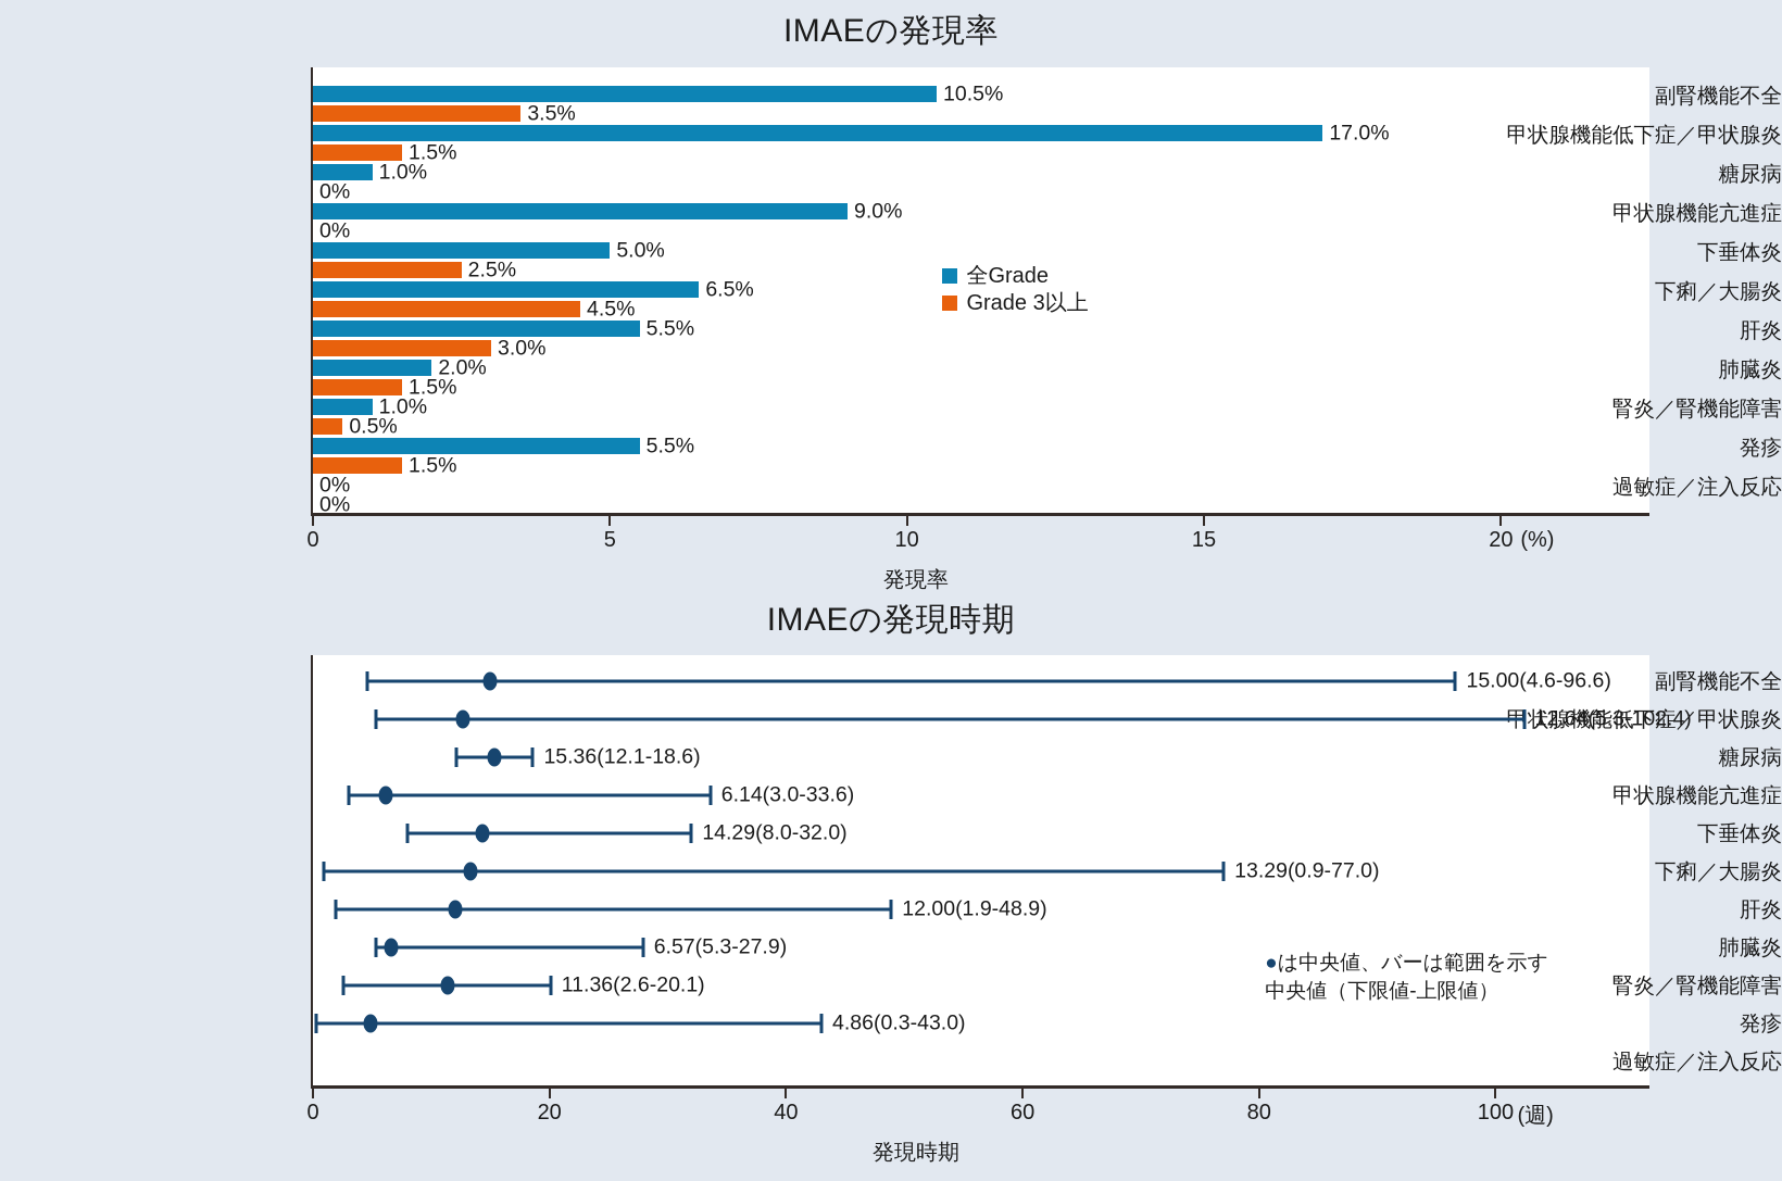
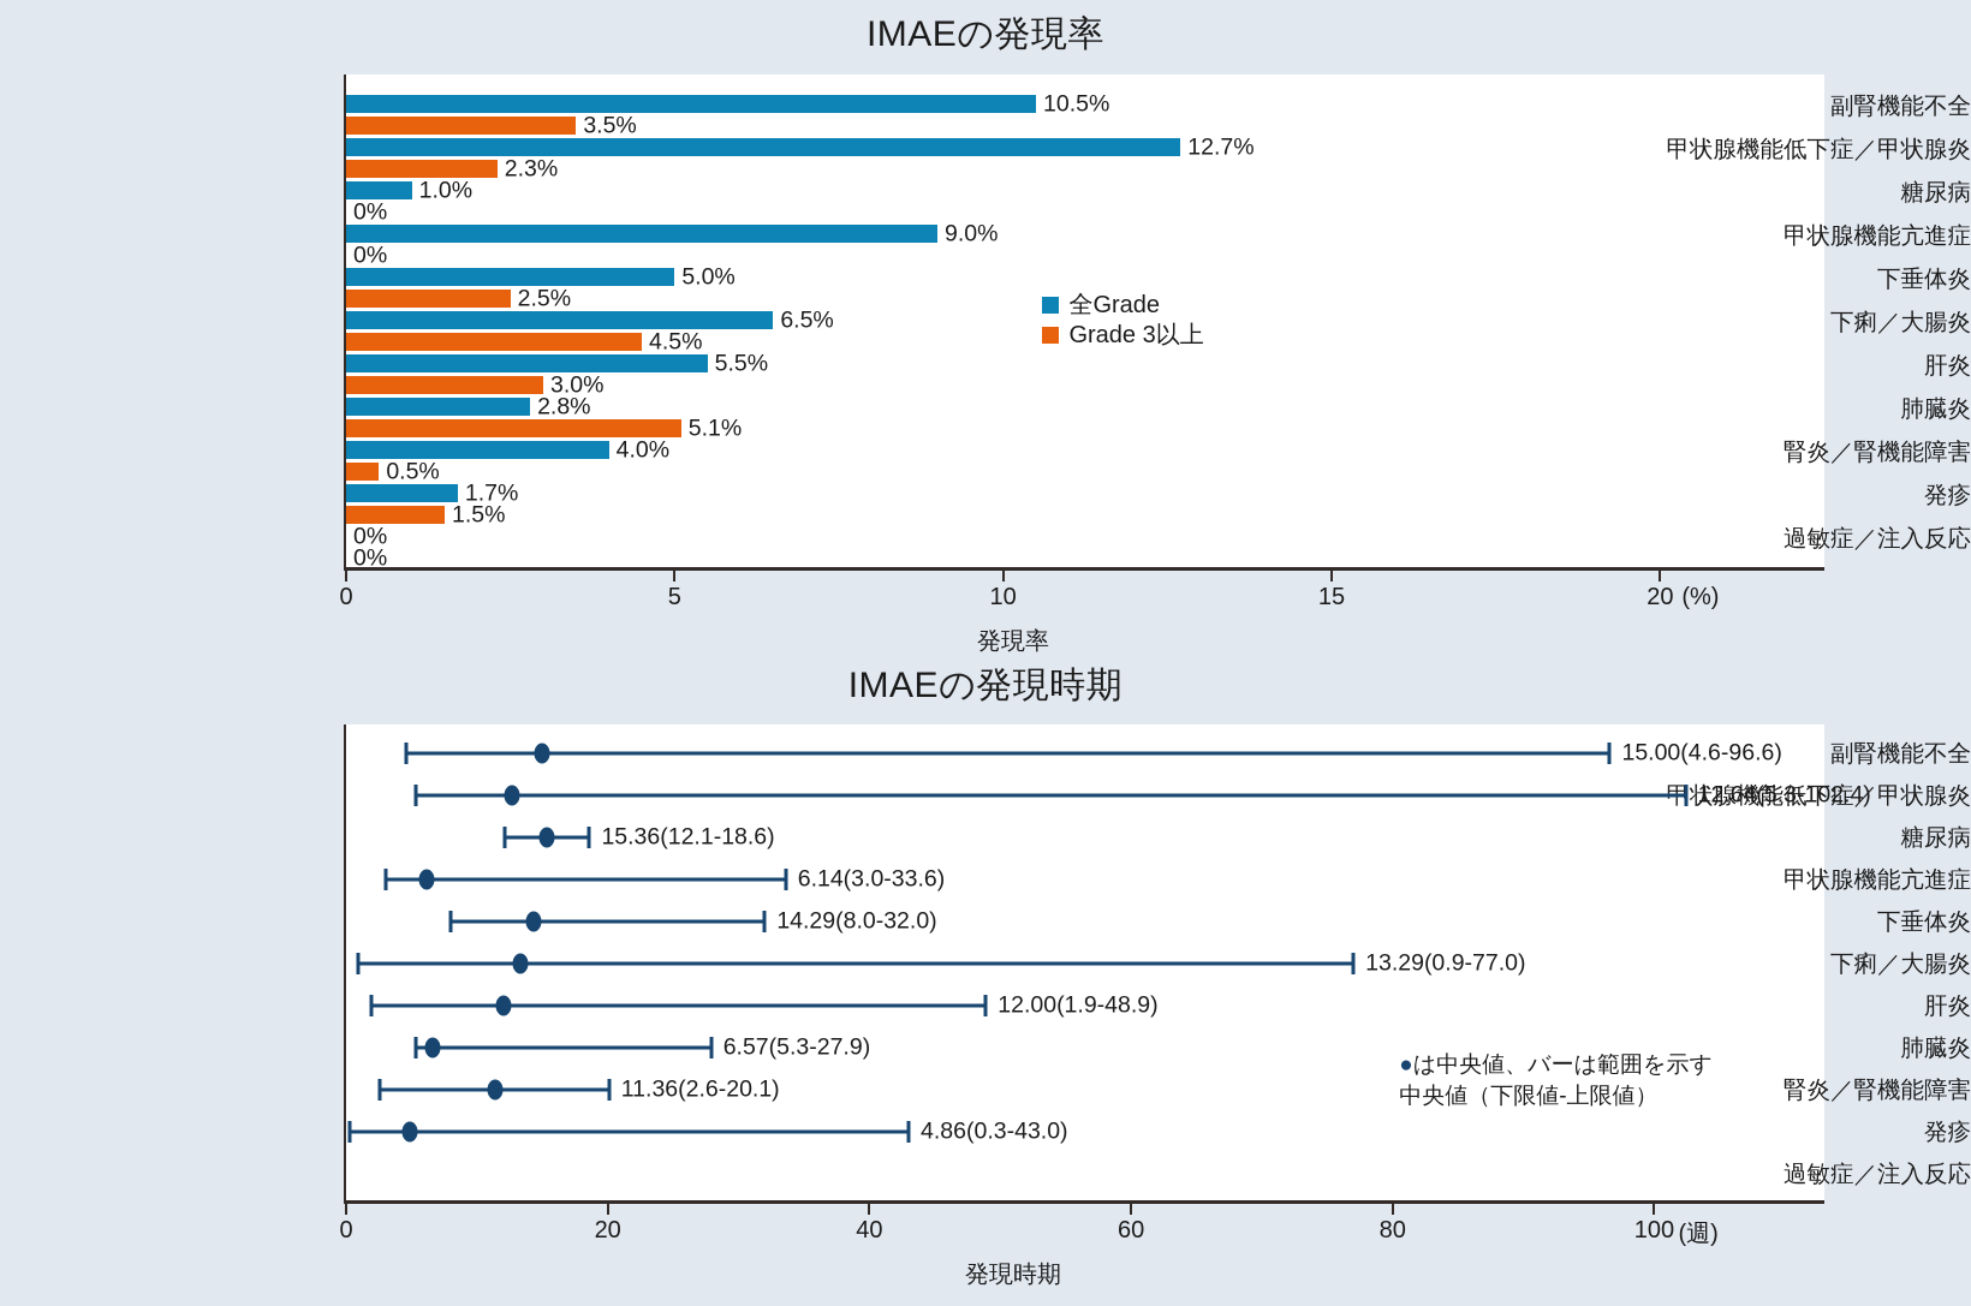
IMAEの発現率/全Grade/甲状腺機能低下症／甲状腺炎: 17.0% -> 12.7%
IMAEの発現率/Grade 3以上/甲状腺機能低下症／甲状腺炎: 1.5% -> 2.3%
IMAEの発現率/全Grade/肺臓炎: 2.0% -> 2.8%
IMAEの発現率/Grade 3以上/肺臓炎: 1.5% -> 5.1%
IMAEの発現率/全Grade/腎炎／腎機能障害: 1.0% -> 4.0%
IMAEの発現率/全Grade/発疹: 5.5% -> 1.7%
